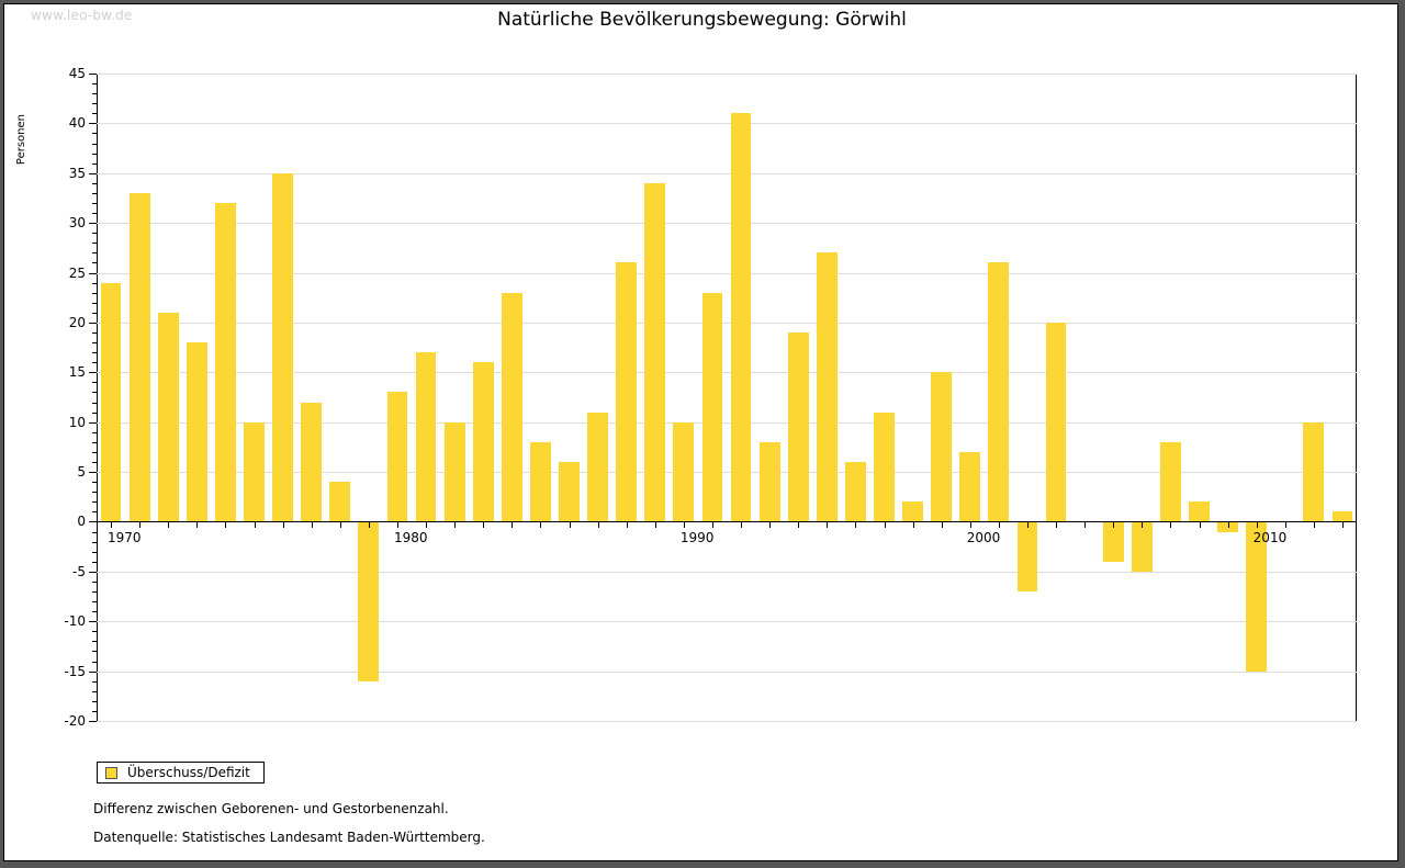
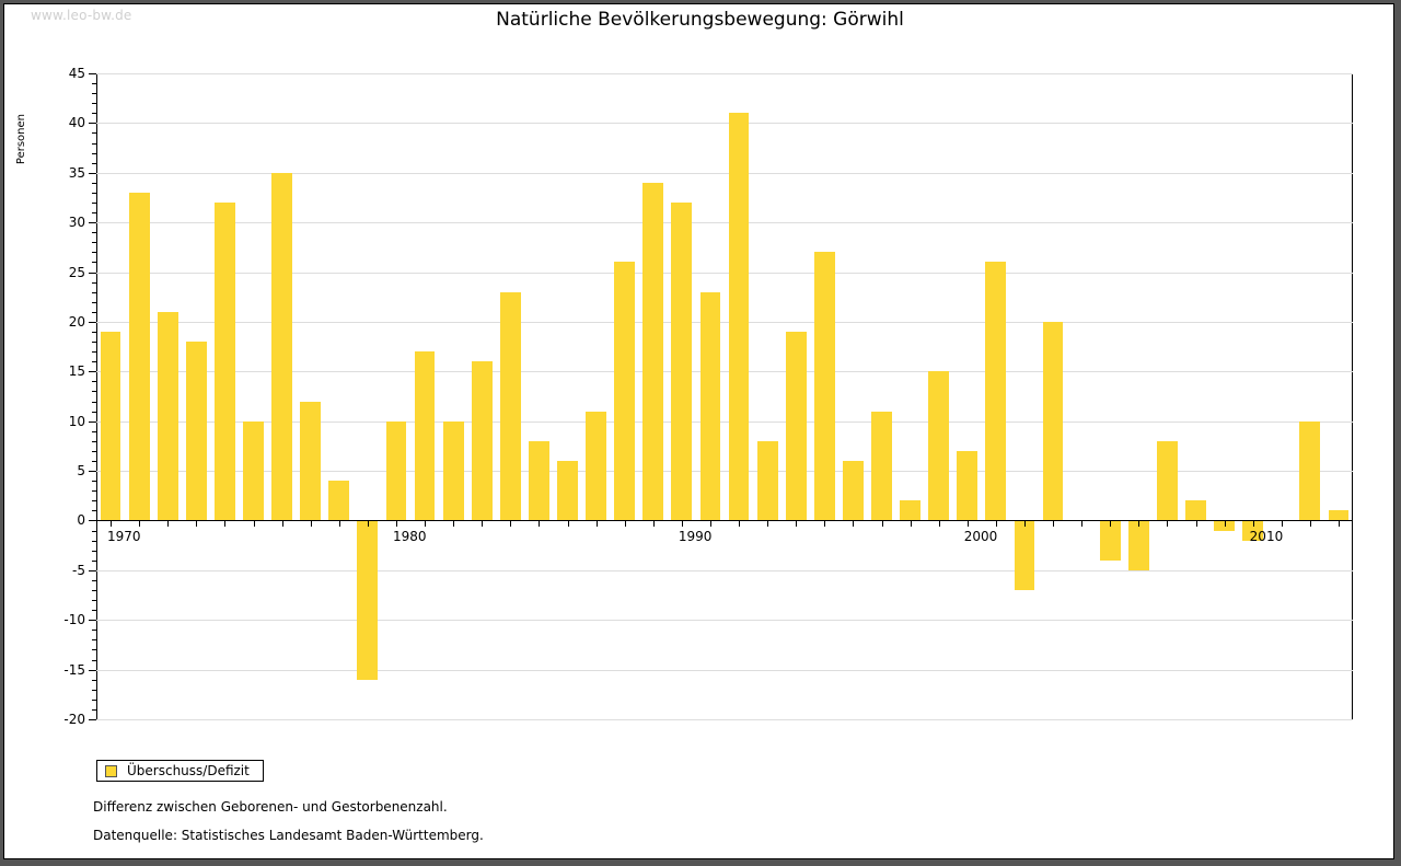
1970: 24 -> 19
1980: 13 -> 10
1990: 10 -> 32
2010: -15 -> -2
